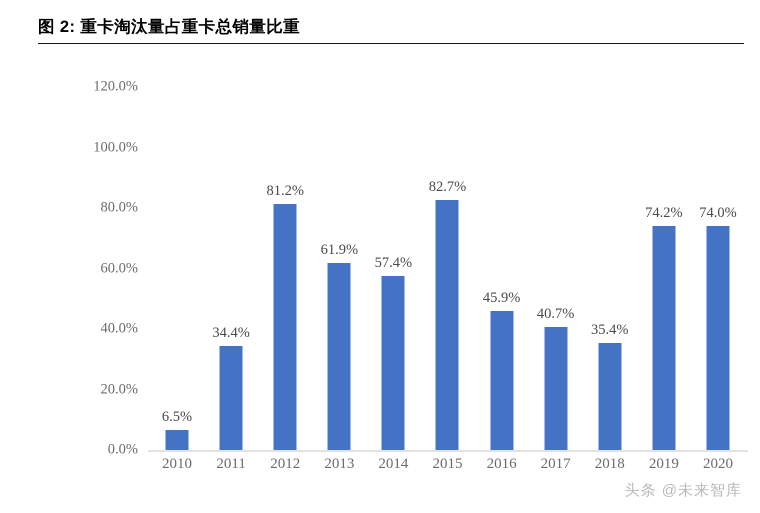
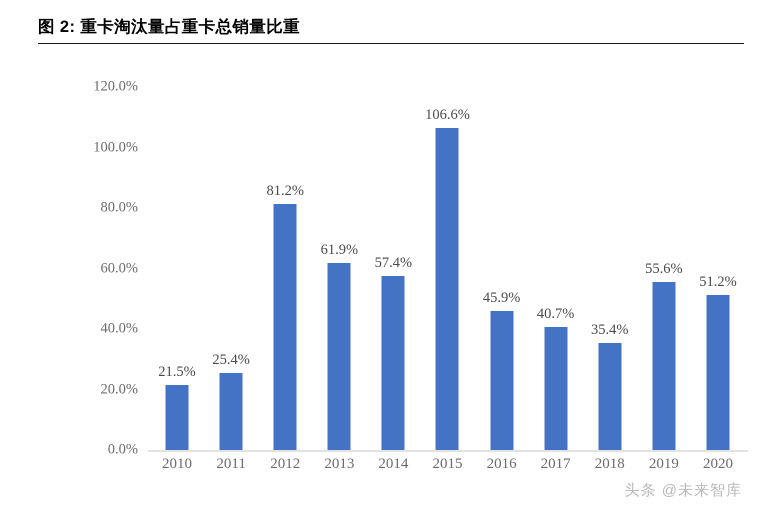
2010: 6.5% -> 21.5%
2011: 34.4% -> 25.4%
2015: 82.7% -> 106.6%
2019: 74.2% -> 55.6%
2020: 74.0% -> 51.2%
